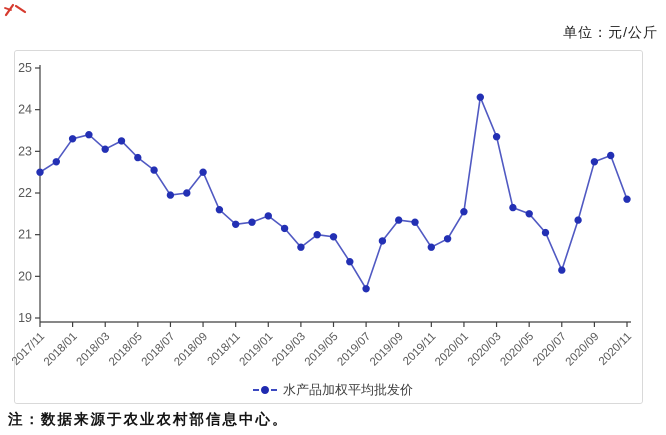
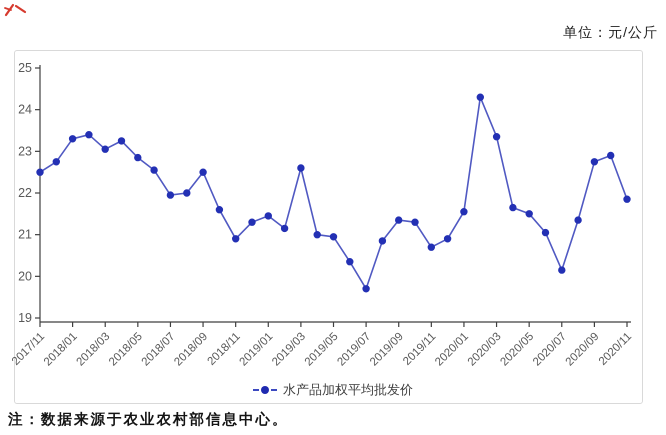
2018/11: 21.2 -> 20.9
2019/03: 20.7 -> 22.6
